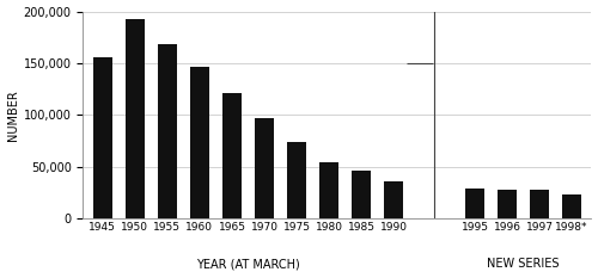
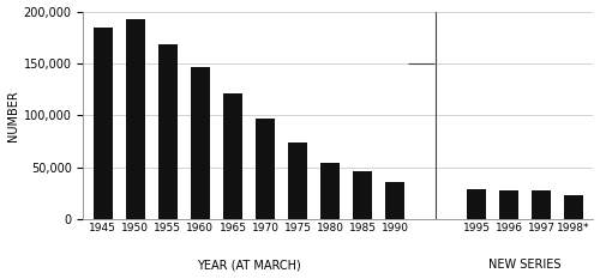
1945: 156,000 -> 185,000
